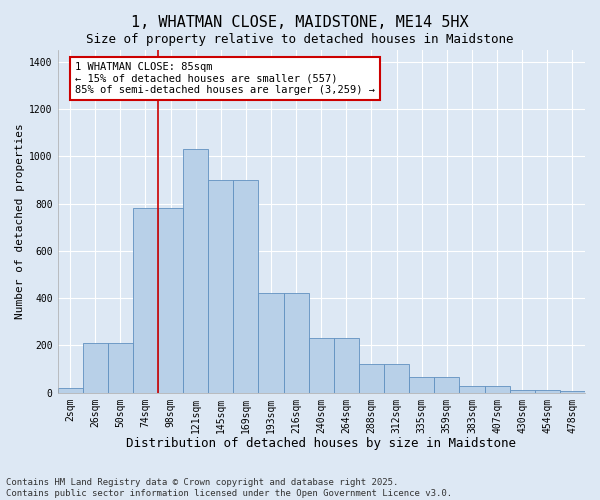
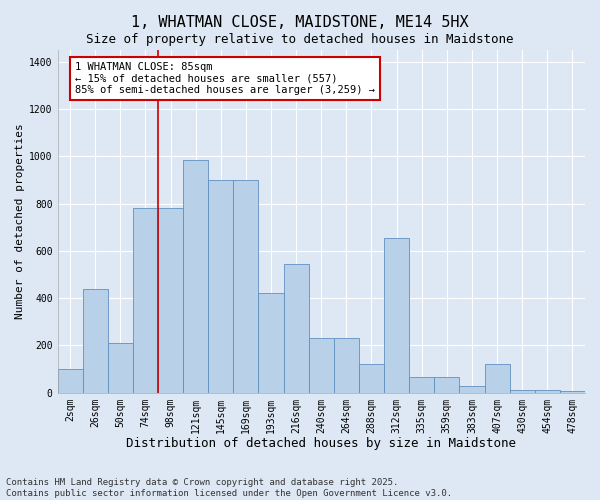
2sqm: 20 -> 100
26sqm: 210 -> 440
121sqm: 1030 -> 985
216sqm: 420 -> 545
312sqm: 120 -> 655
407sqm: 28 -> 120
